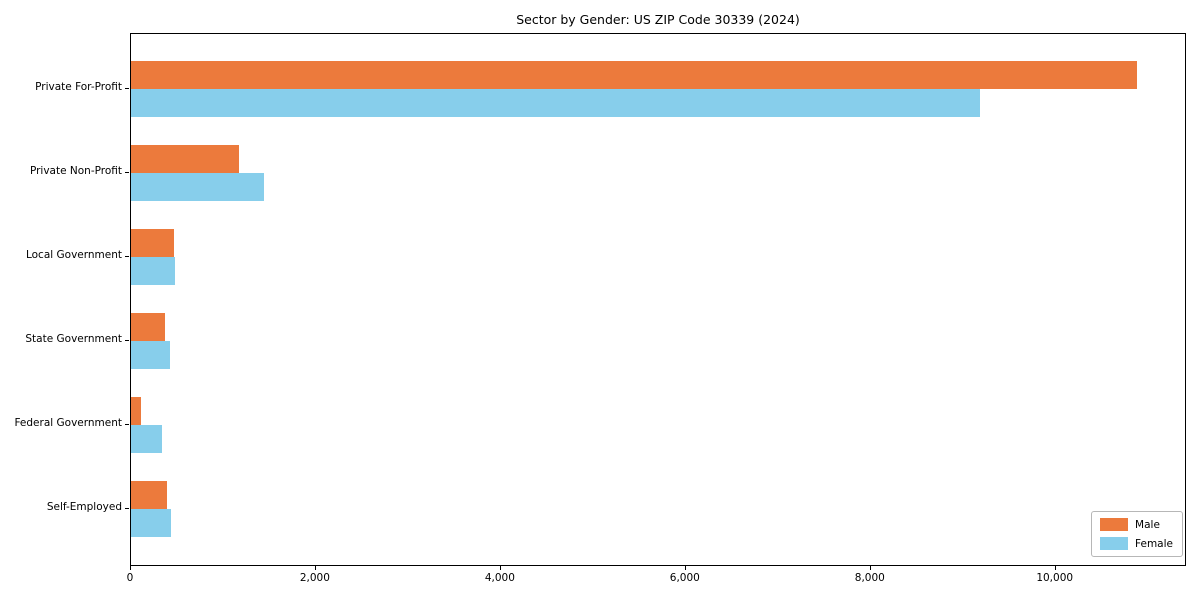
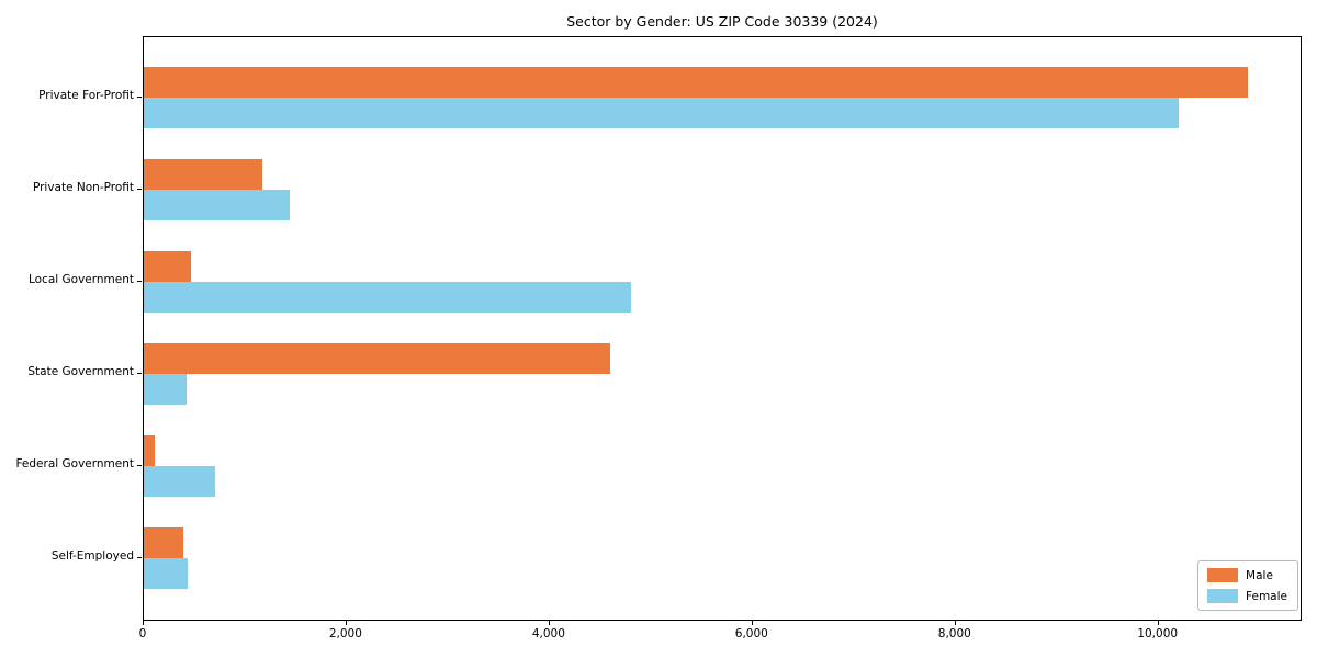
Female/Private For-Profit: 9200 -> 10200
Female/Local Government: 500 -> 4800
Male/State Government: 400 -> 4600
Female/Federal Government: 300 -> 700
